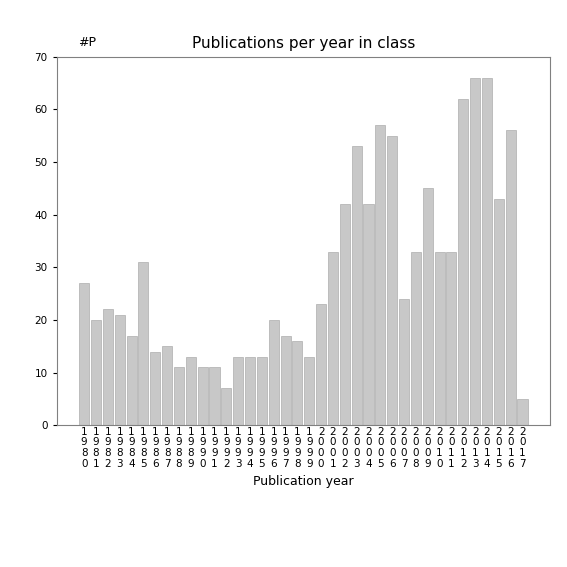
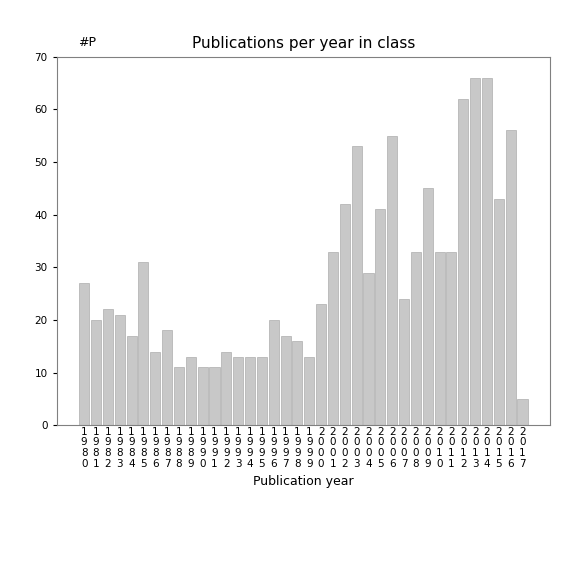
1 9 8 7: 15 -> 18
1 9 9 2: 7 -> 14
2 0 0 4: 42 -> 29
2 0 0 5: 57 -> 41
